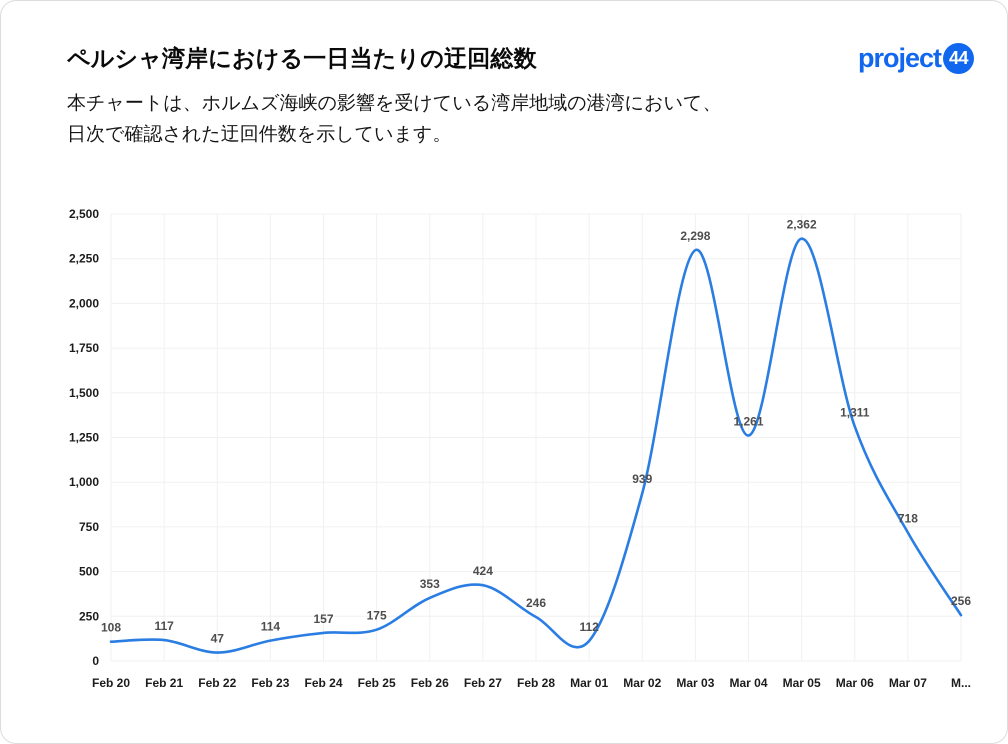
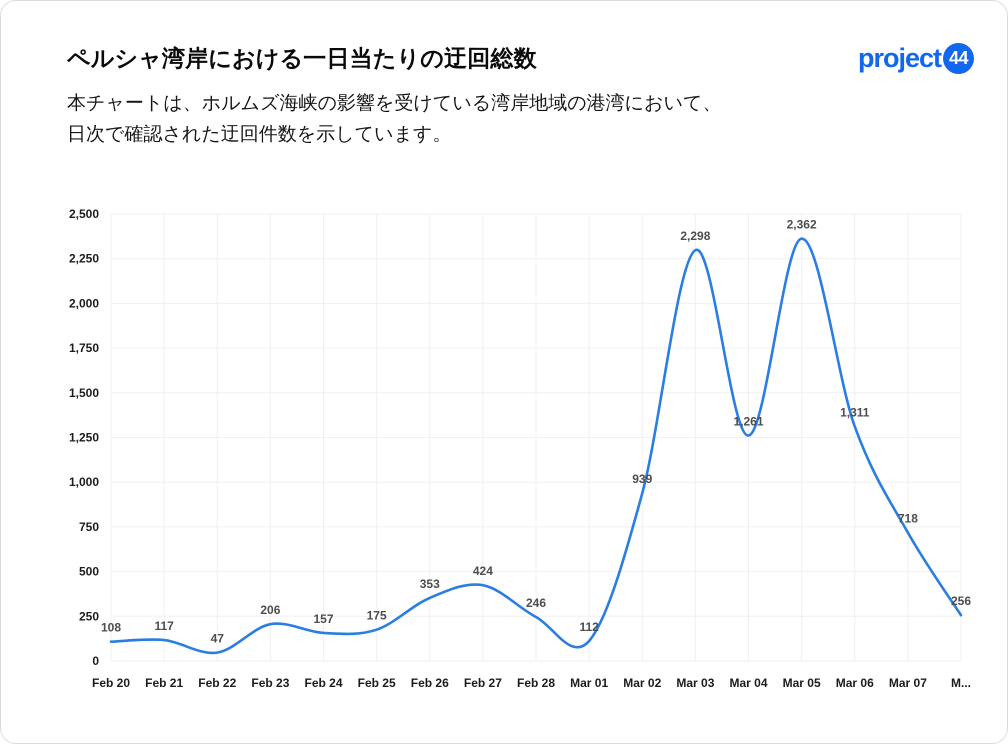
Feb 23: 114 -> 206
